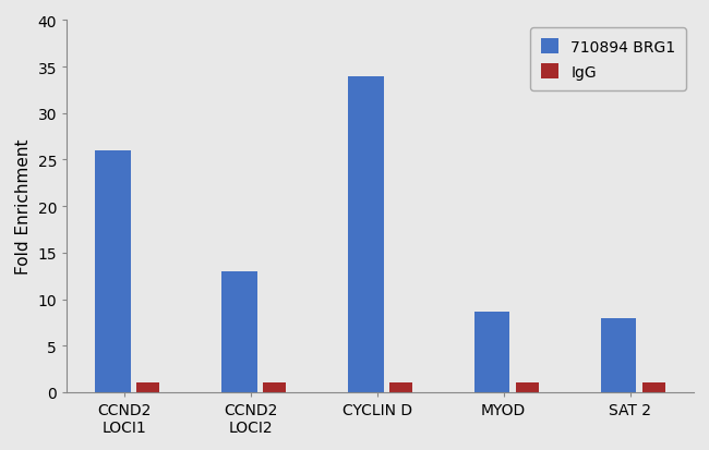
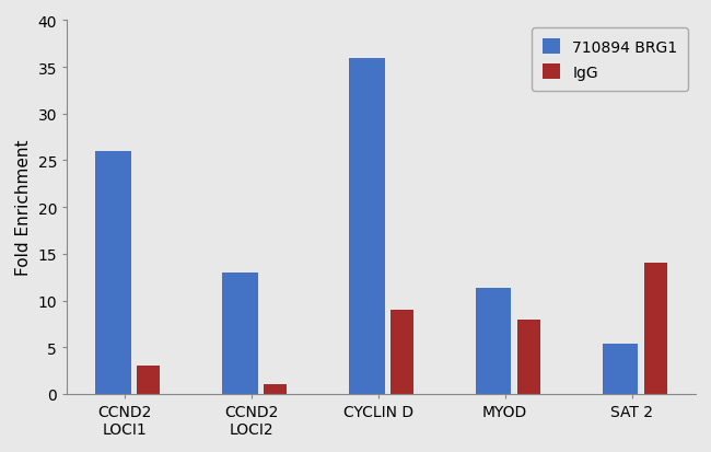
IgG/CCND2 LOCI1: 1 -> 3
710894 BRG1/CYCLIN D: 34.0 -> 36.0
IgG/CYCLIN D: 1 -> 9
710894 BRG1/MYOD: 8.7 -> 11.4
IgG/MYOD: 1 -> 8
710894 BRG1/SAT 2: 8.0 -> 5.4
IgG/SAT 2: 1 -> 14
